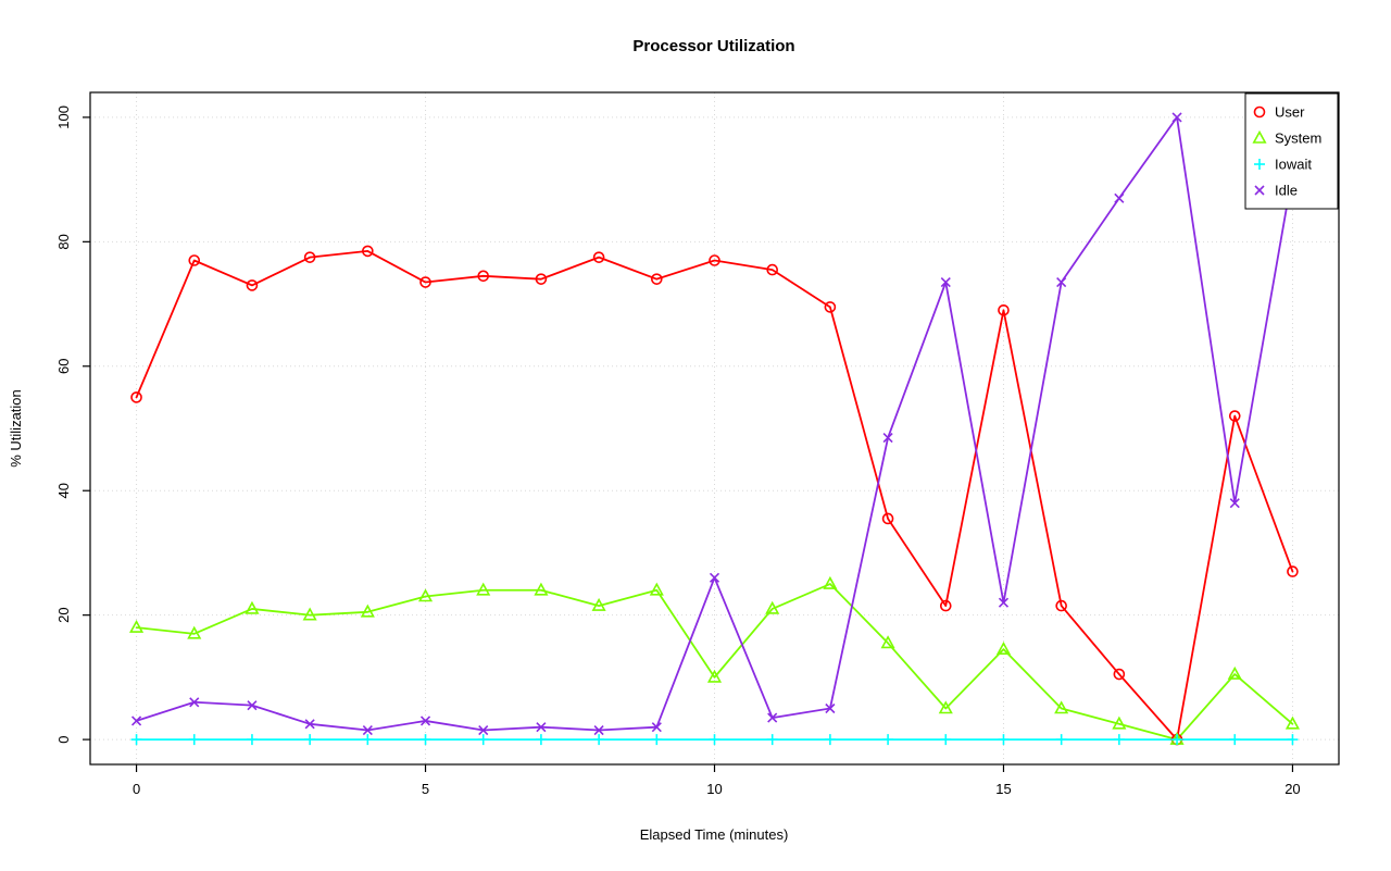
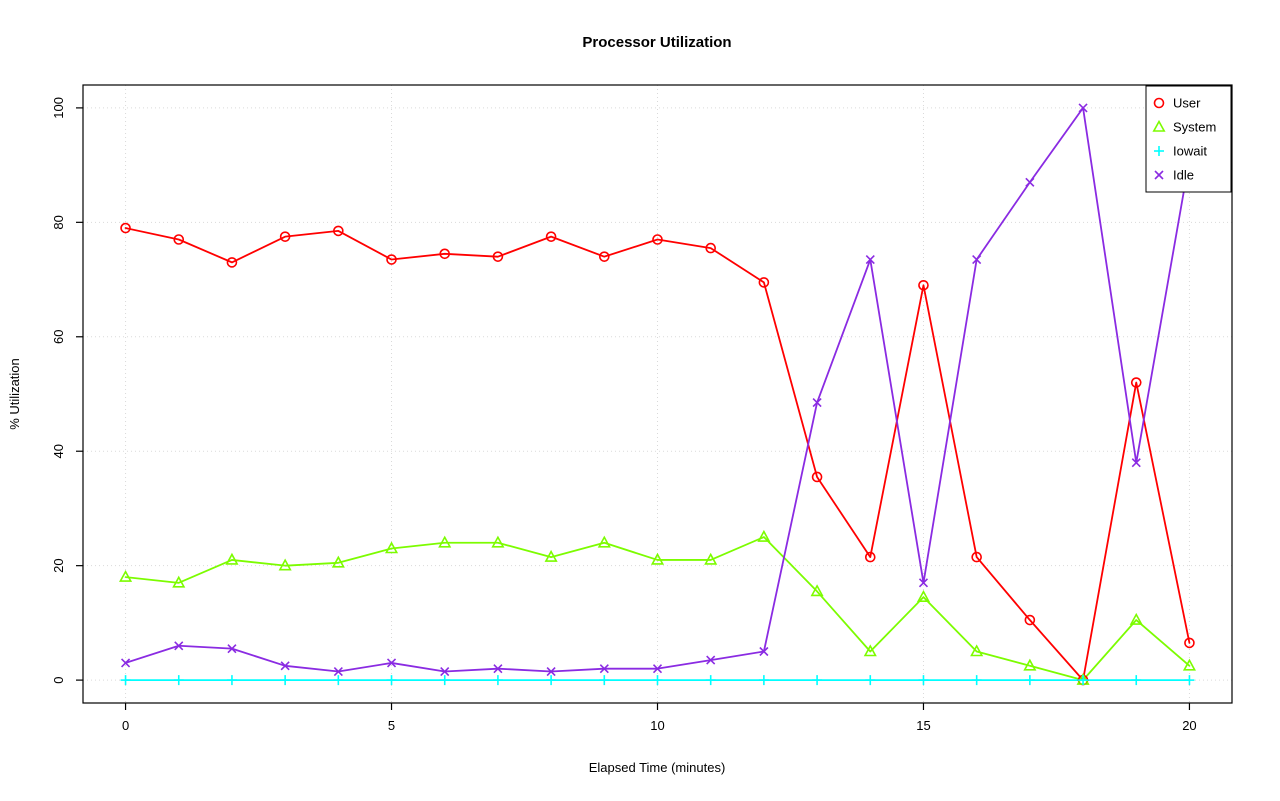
User/0: 55 -> 79
System/10: 10 -> 21
Idle/10: 26 -> 2
Idle/15: 22 -> 17
User/20: 27 -> 6
